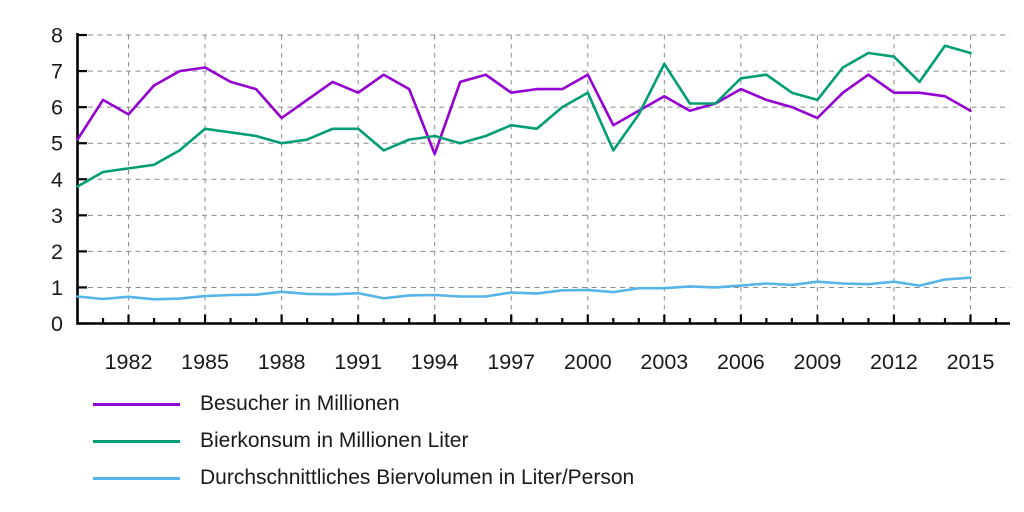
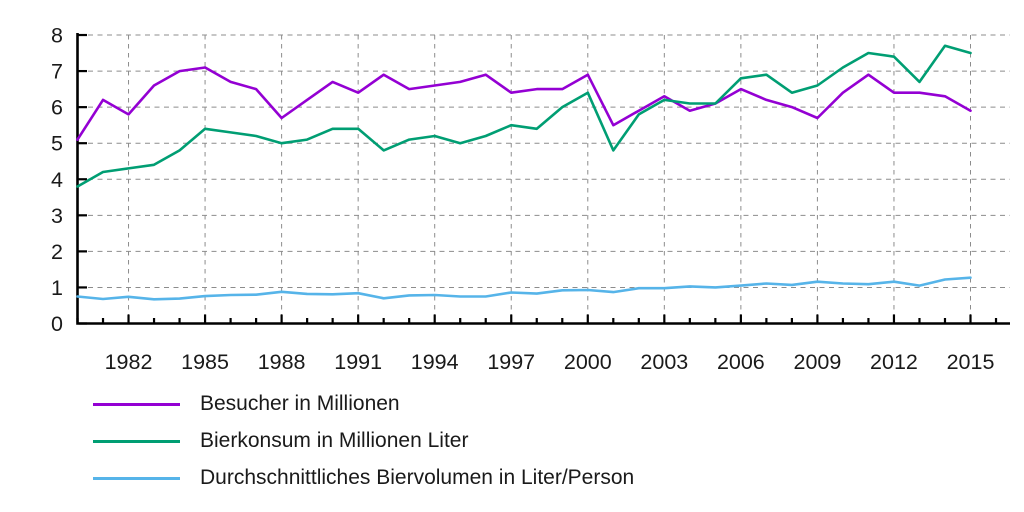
Besucher in Millionen/1994: 4.7 -> 6.6
Bierkonsum in Millionen Liter/2003: 7.2 -> 6.2
Bierkonsum in Millionen Liter/2009: 6.2 -> 6.6
